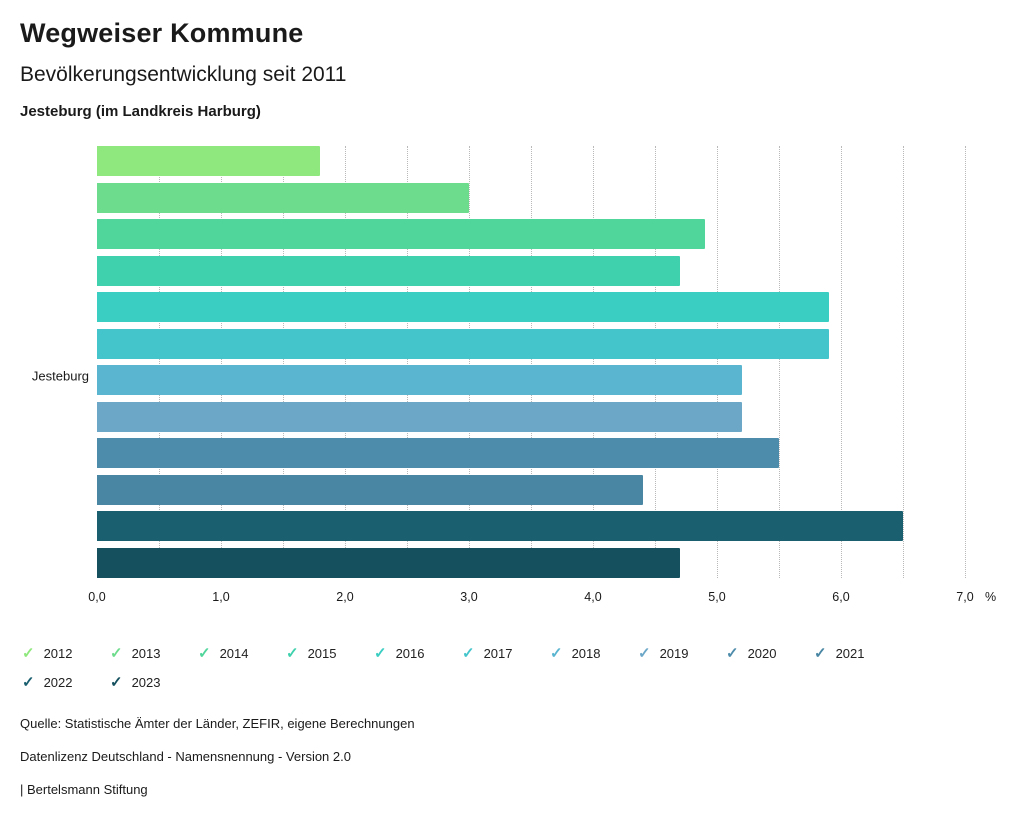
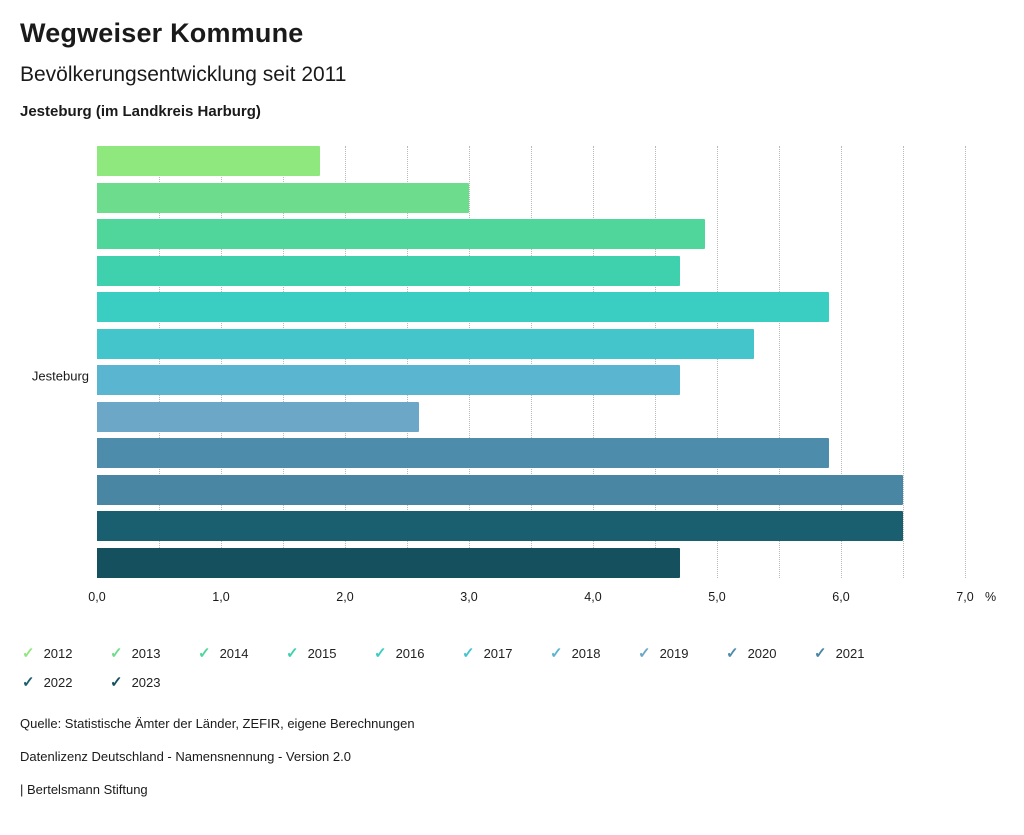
2017: 5,9 -> 5,3
2018: 5,2 -> 4,7
2019: 5,2 -> 2,6
2020: 5,5 -> 5,9
2021: 4,4 -> 6,5
